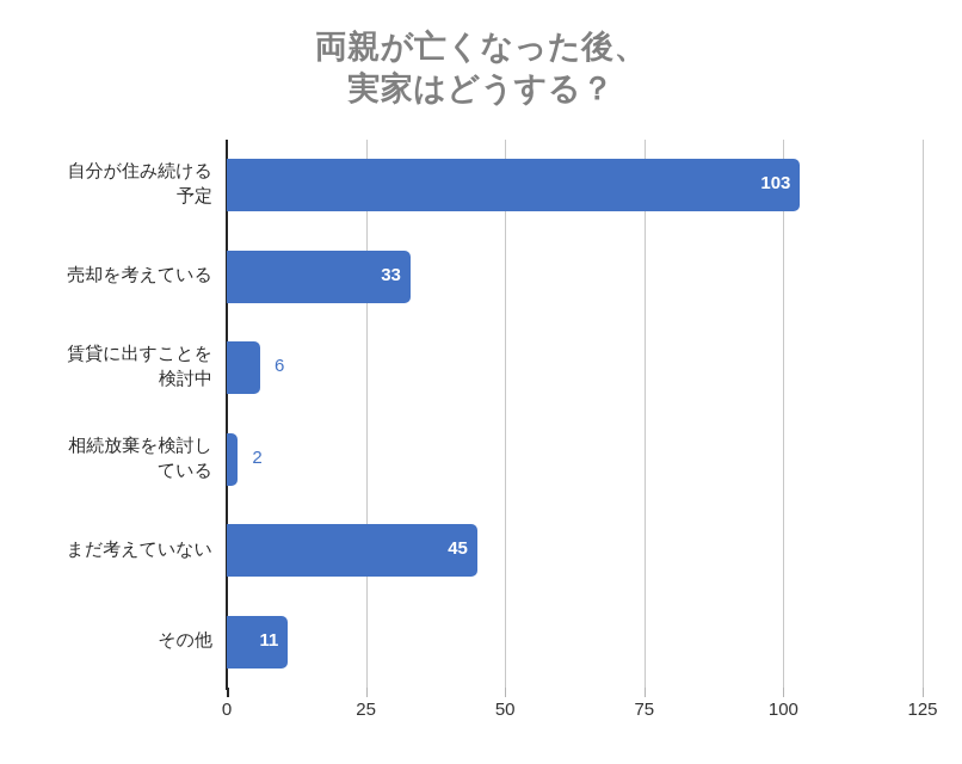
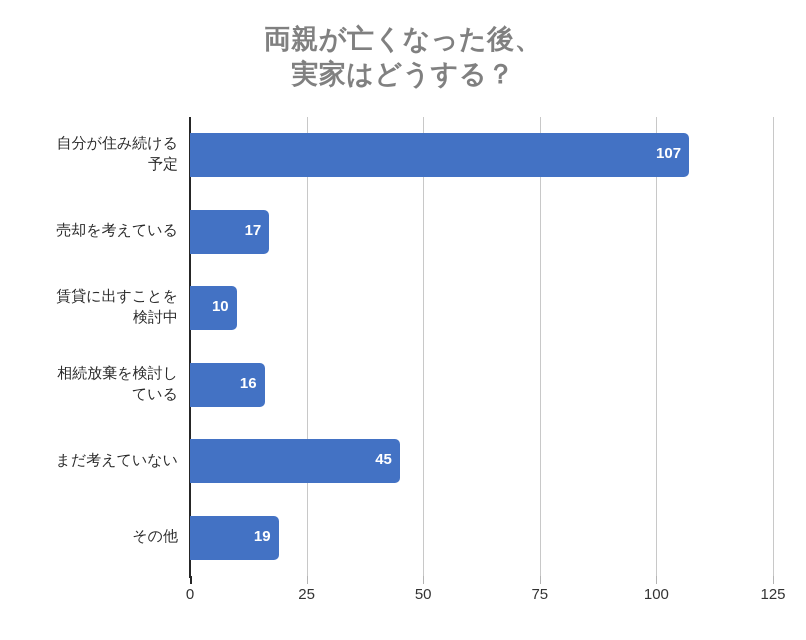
自分が住み続ける 予定: 103 -> 107
売却を考えている: 33 -> 17
賃貸に出すことを 検討中: 6 -> 10
相続放棄を検討し ている: 2 -> 16
その他: 11 -> 19
